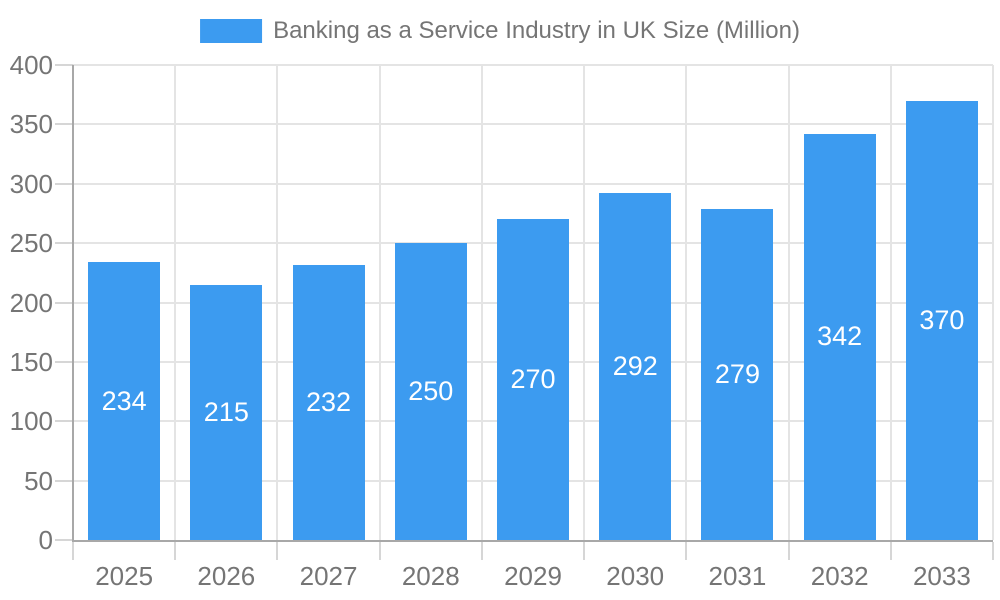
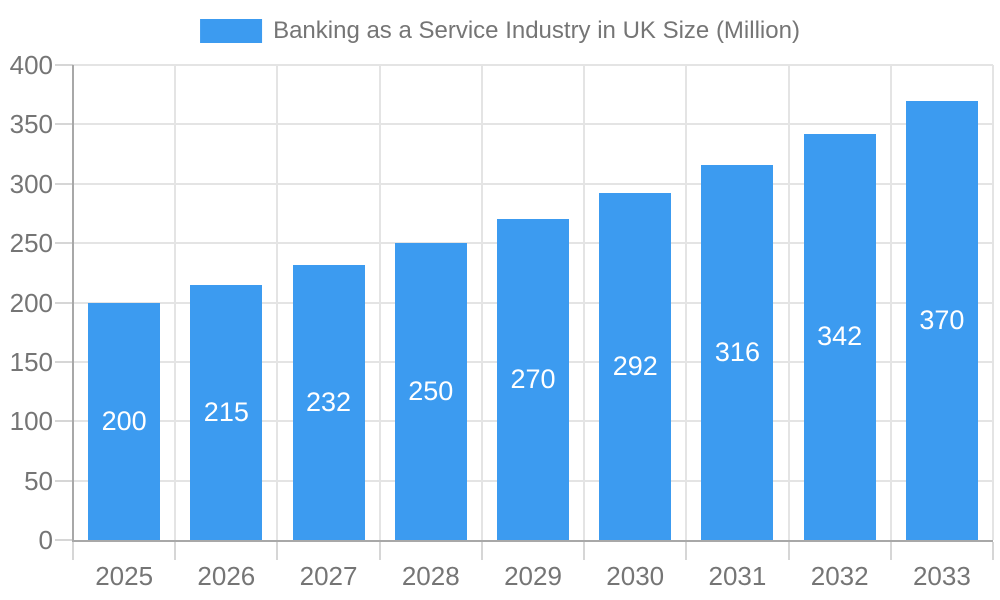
2025: 234 -> 200
2031: 279 -> 316
